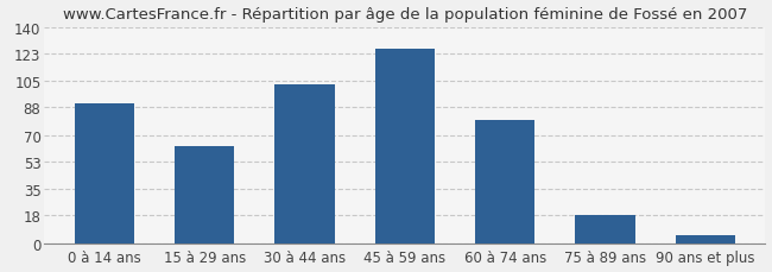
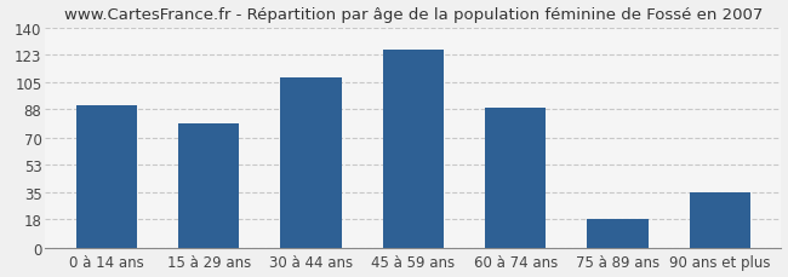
15 à 29 ans: 63 -> 79
30 à 44 ans: 103 -> 108
60 à 74 ans: 80 -> 89
90 ans et plus: 5 -> 35
